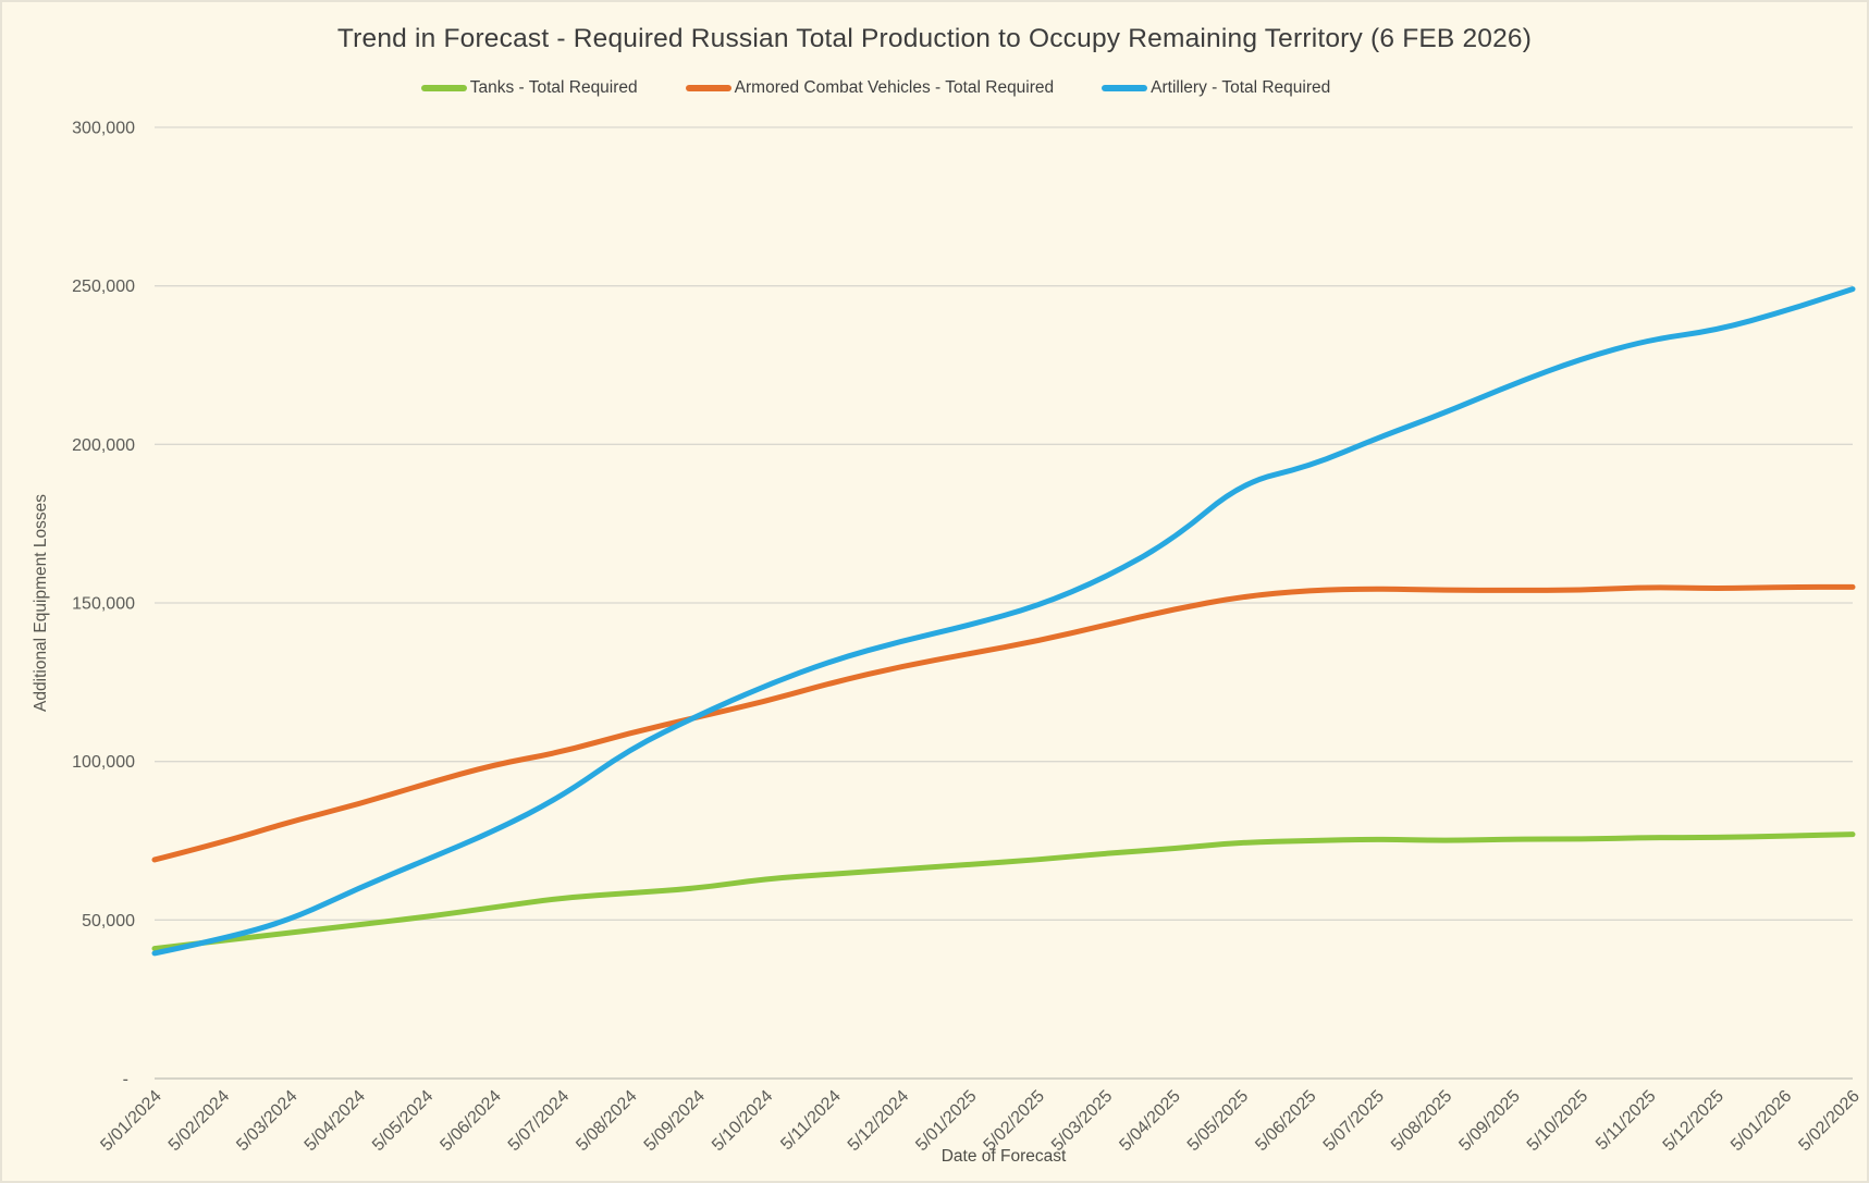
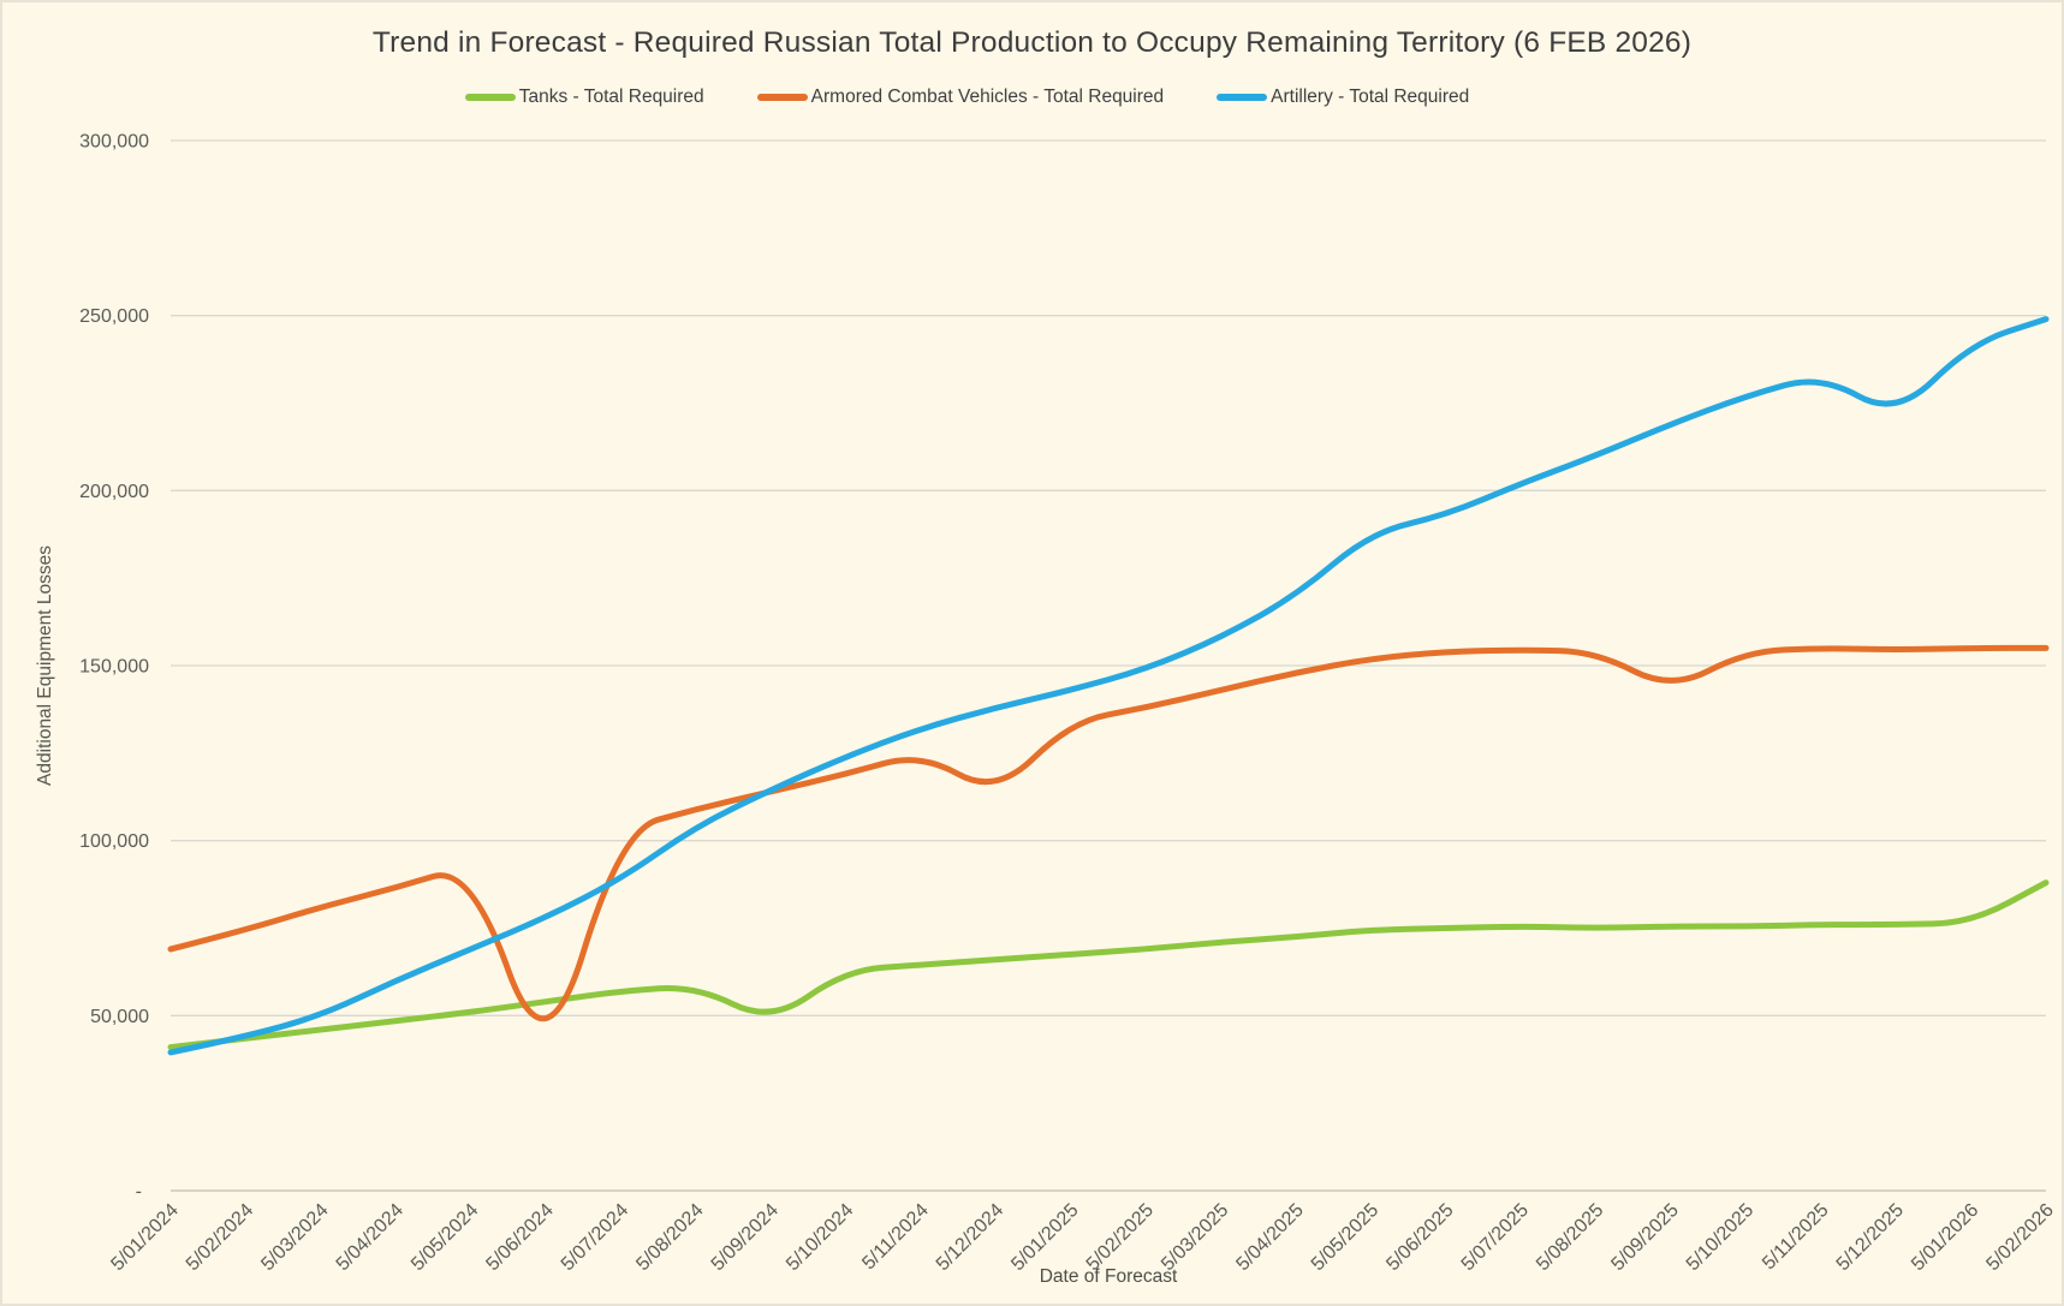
Armored Combat Vehicles - Total Required/5/06/2024: 99000 -> 33000
Tanks - Total Required/5/09/2024: 60000 -> 48000
Armored Combat Vehicles - Total Required/5/12/2024: 130000 -> 113000
Armored Combat Vehicles - Total Required/5/09/2025: 154000 -> 143000
Artillery - Total Required/5/12/2025: 236000 -> 221000
Tanks - Total Required/5/02/2026: 77000 -> 88000
